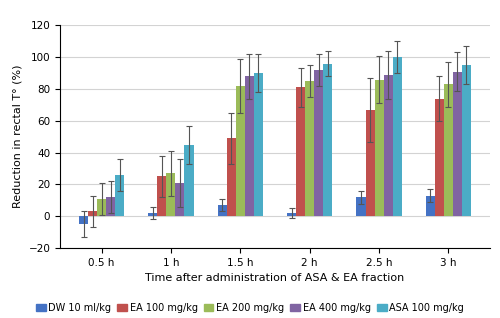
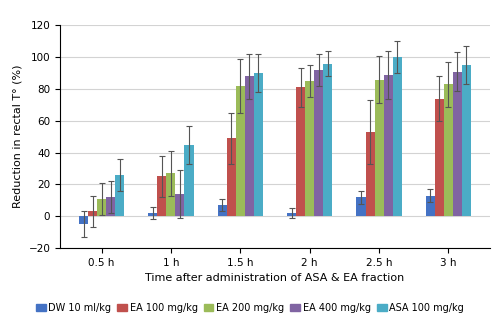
EA 400 mg/kg/1 h: 21 -> 14
EA 100 mg/kg/2.5 h: 67 -> 53
